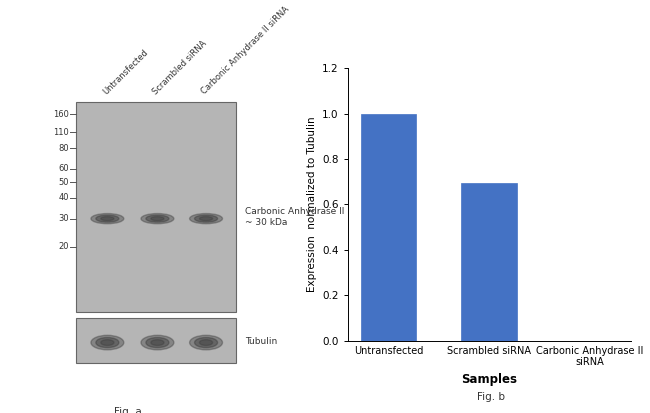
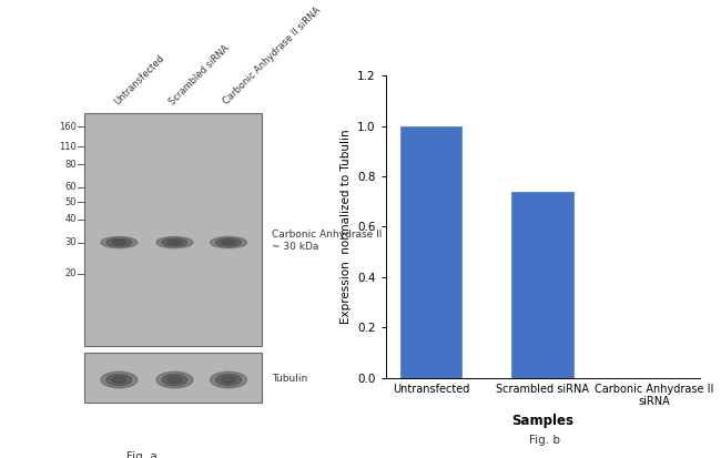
Scrambled siRNA: 0.695 -> 0.740
